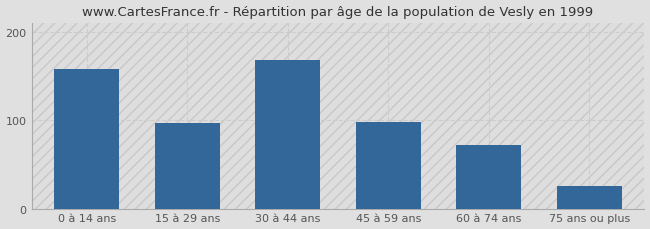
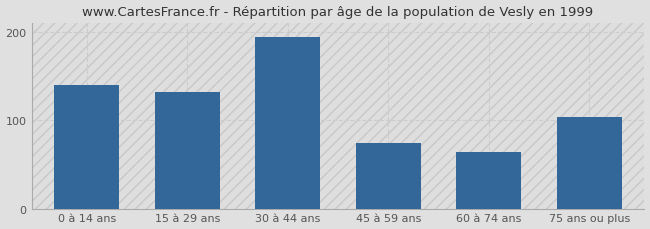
0 à 14 ans: 158 -> 140
15 à 29 ans: 97 -> 132
30 à 44 ans: 168 -> 194
45 à 59 ans: 98 -> 74
60 à 74 ans: 72 -> 64
75 ans ou plus: 25 -> 104
